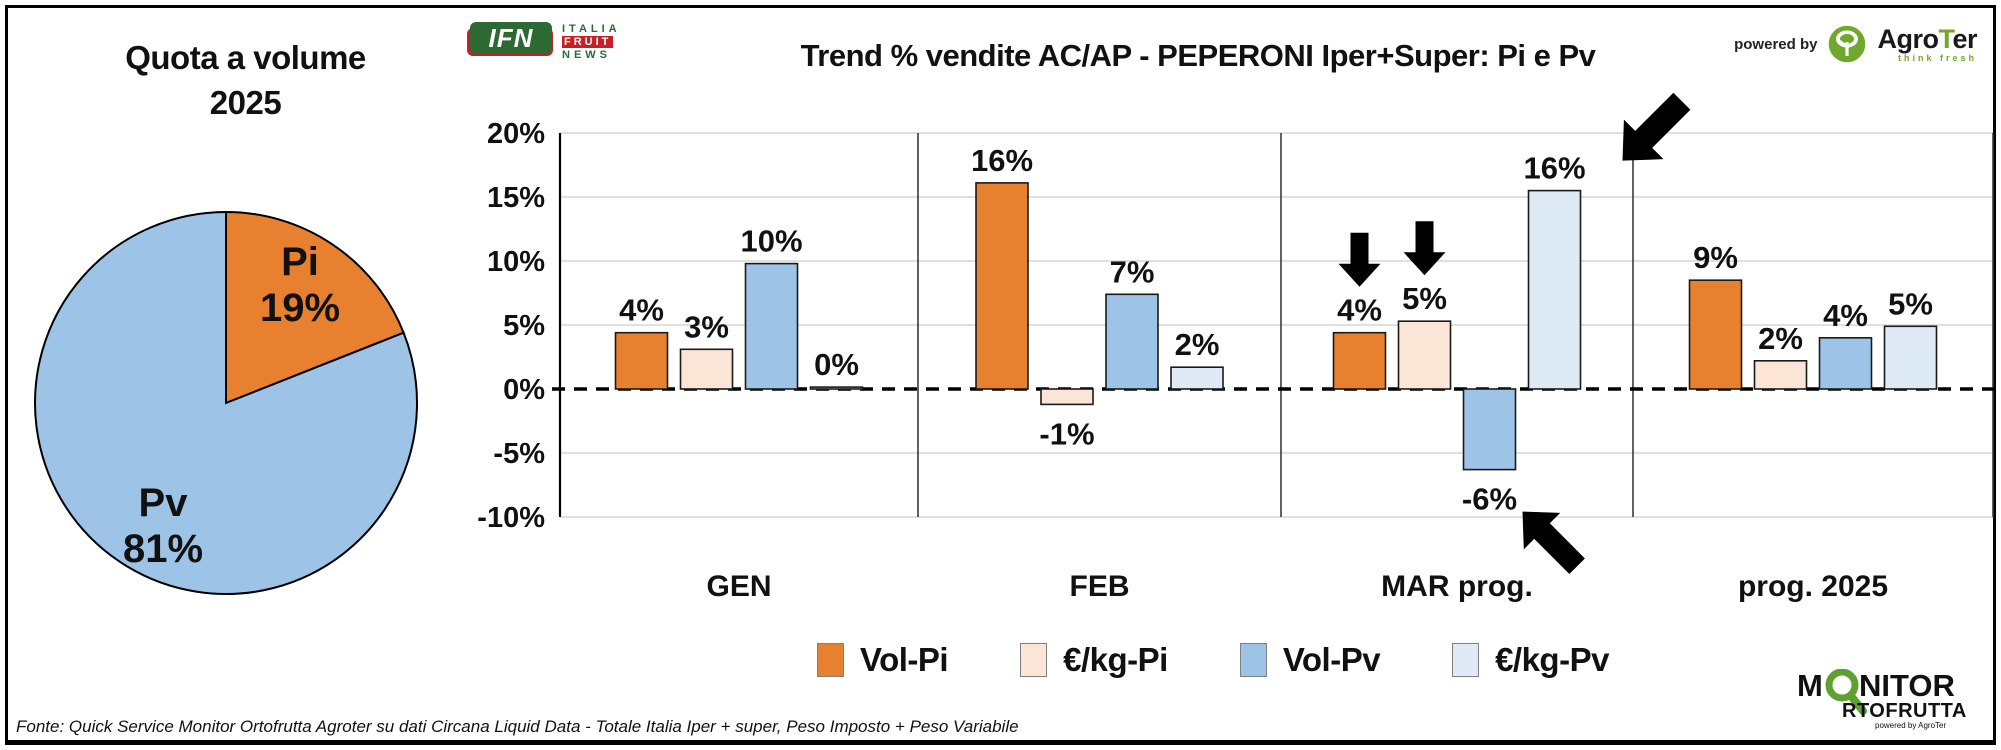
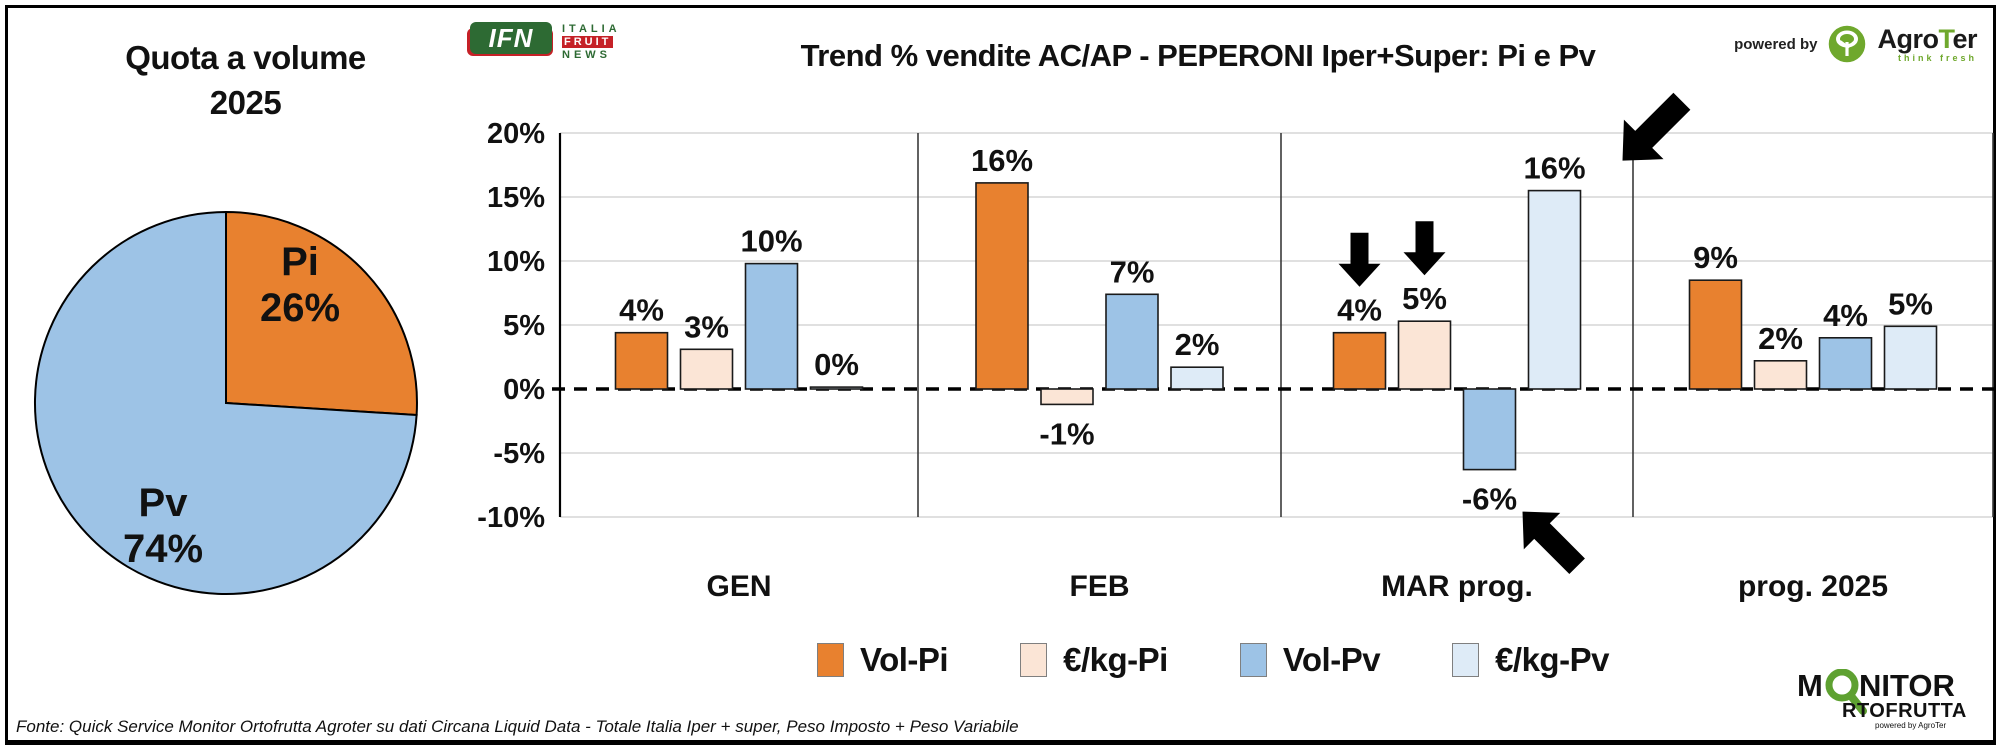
Quota a volume 2025/Pi: 19% -> 26%
Quota a volume 2025/Pv: 81% -> 74%
